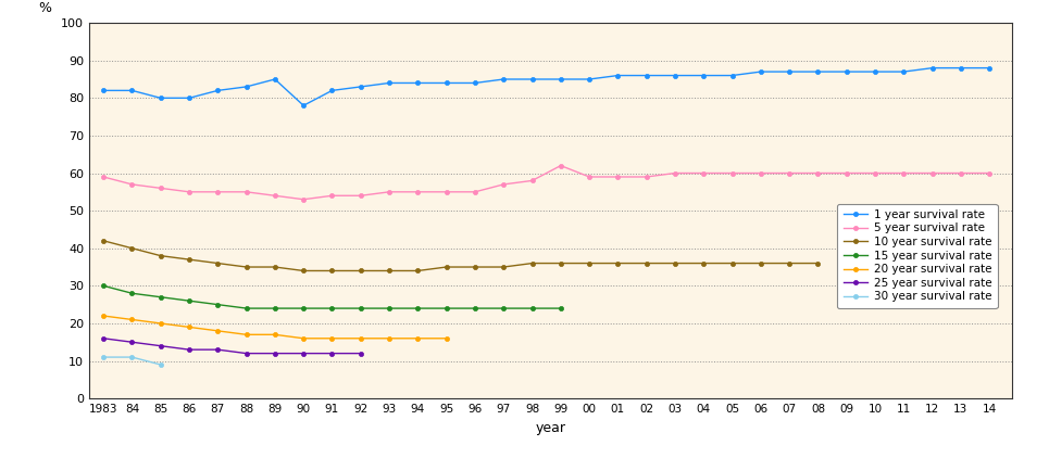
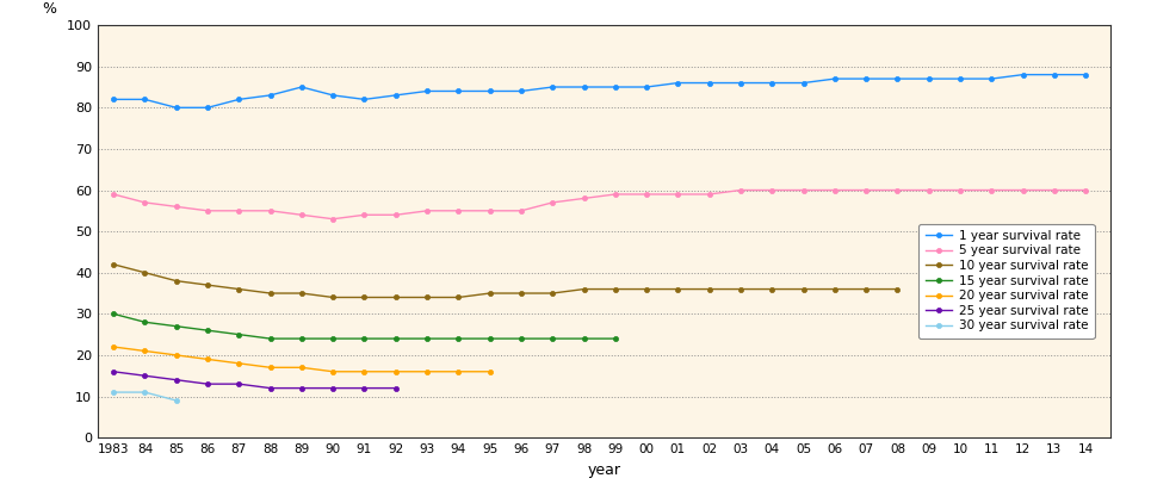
1 year survival rate/90: 78 -> 83
5 year survival rate/99: 62 -> 59
